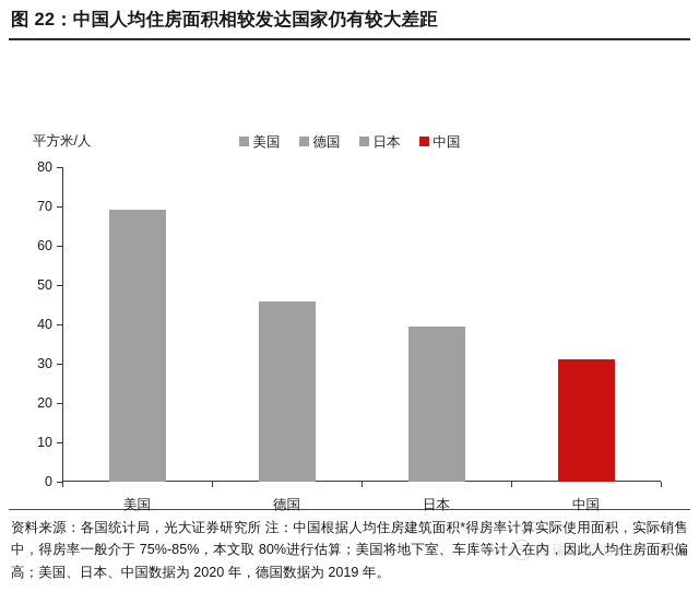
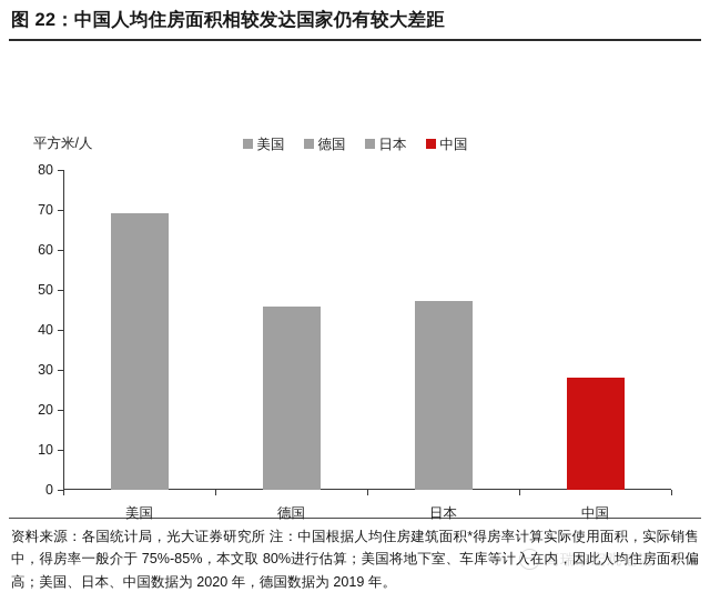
日本: 39 -> 47
中国: 31 -> 28
